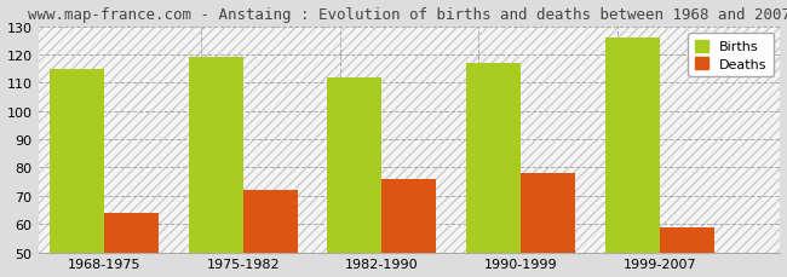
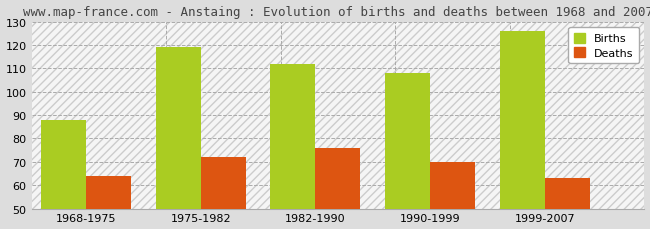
Births/1968-1975: 115 -> 88
Births/1990-1999: 117 -> 108
Deaths/1990-1999: 78 -> 70
Deaths/1999-2007: 59 -> 63
